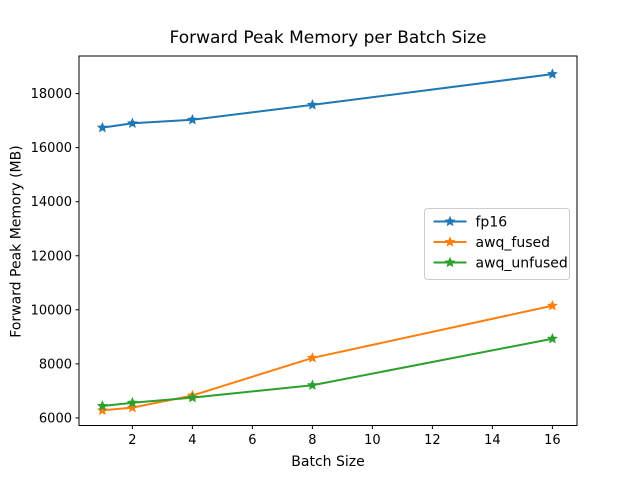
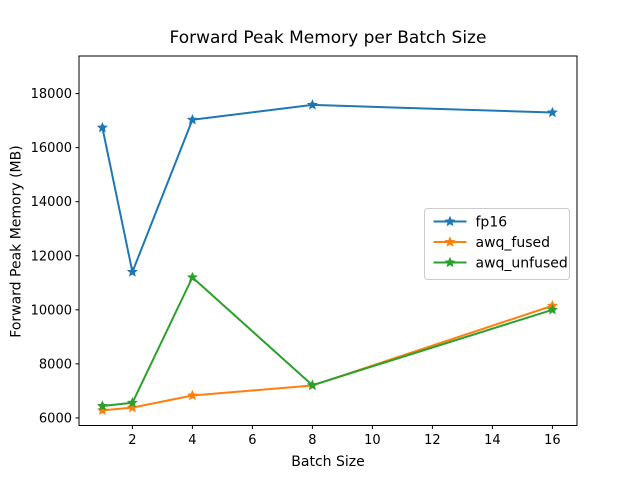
fp16/2: 16900 -> 11400
awq_unfused/4: 6800 -> 11200
awq_fused/8: 8200 -> 7200
fp16/16: 18700 -> 17300
awq_unfused/16: 8900 -> 10000
